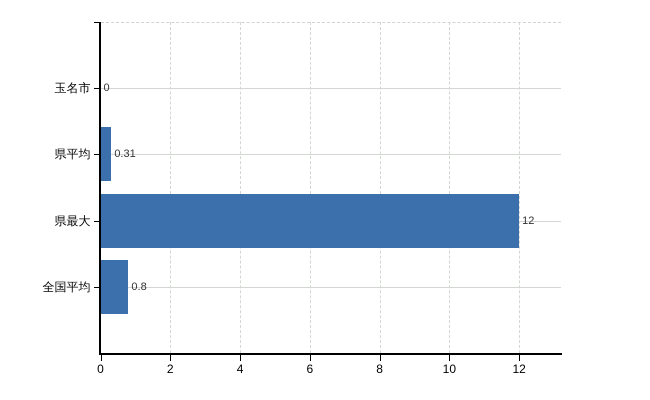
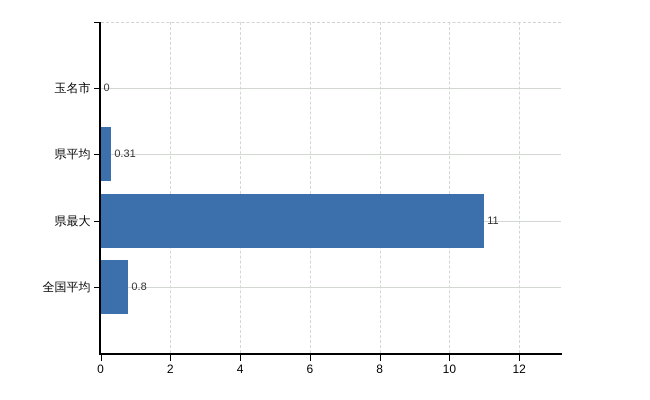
県最大: 12 -> 11
